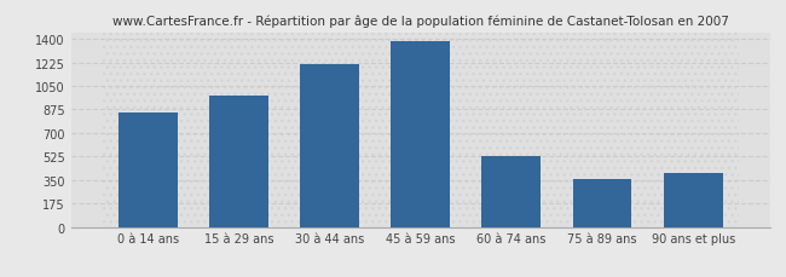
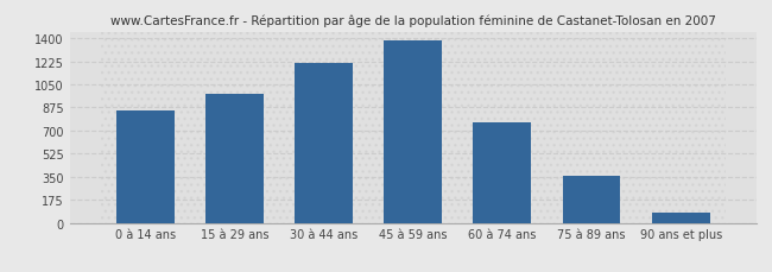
60 à 74 ans: 530 -> 760
90 ans et plus: 400 -> 80
